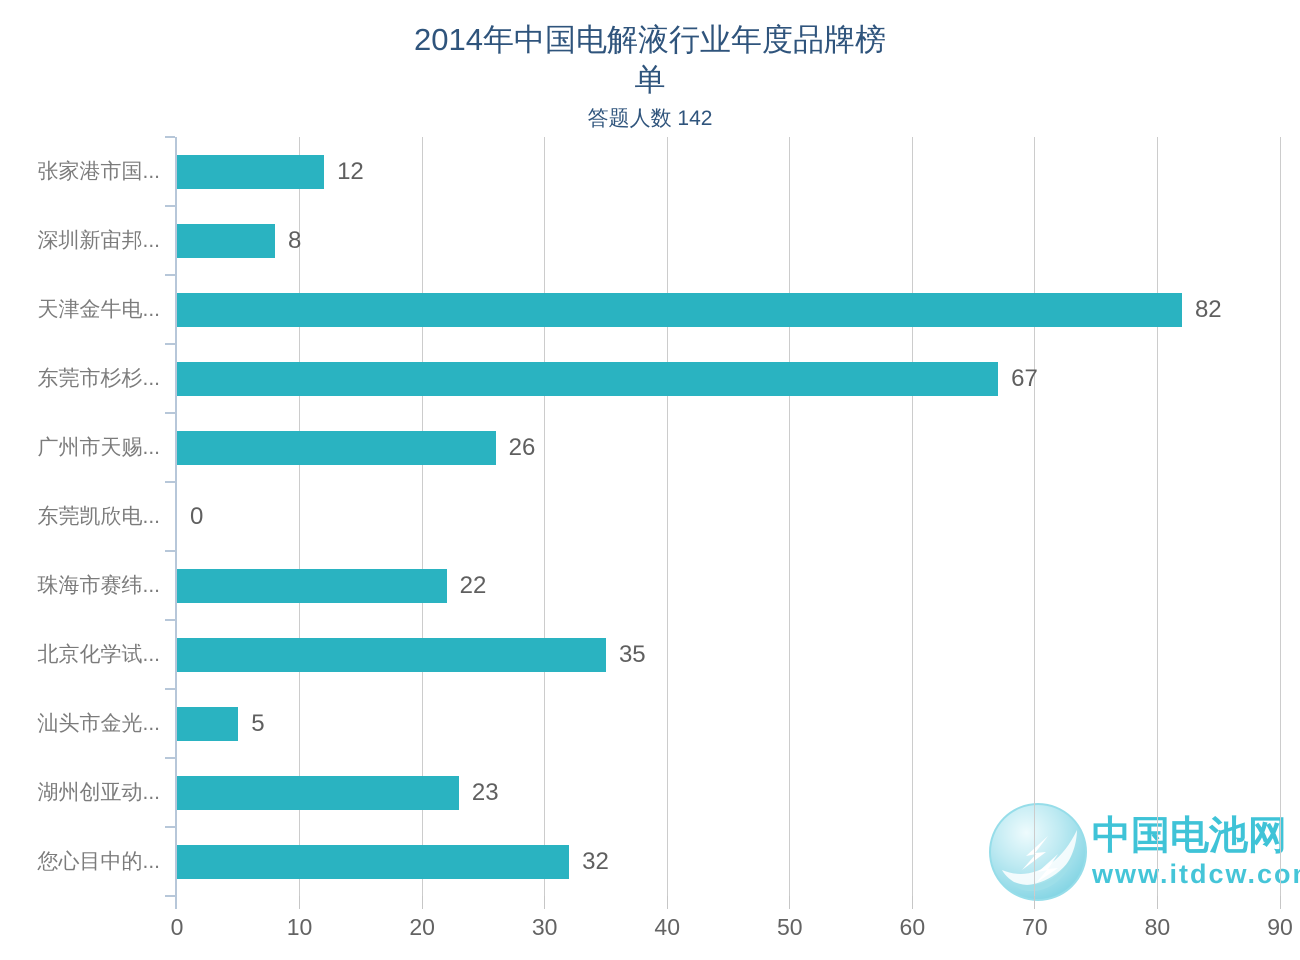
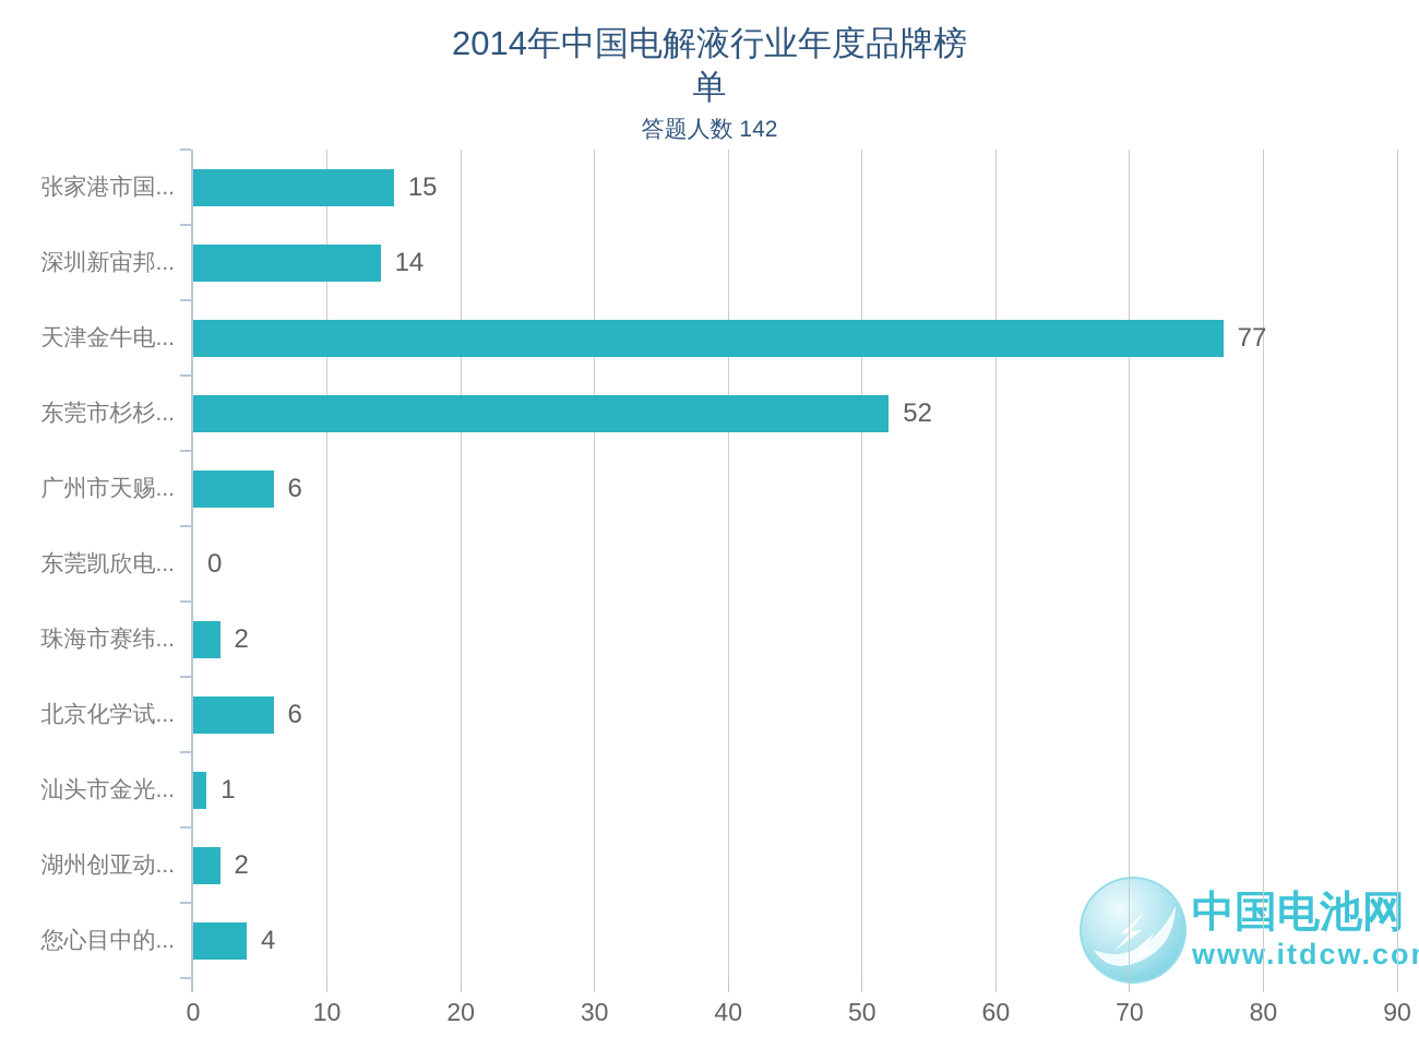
张家港市国...: 12 -> 15
深圳新宙邦...: 8 -> 14
天津金牛电...: 82 -> 77
东莞市杉杉...: 67 -> 52
广州市天赐...: 26 -> 6
珠海市赛纬...: 22 -> 2
北京化学试...: 35 -> 6
汕头市金光...: 5 -> 1
湖州创亚动...: 23 -> 2
您心目中的...: 32 -> 4
